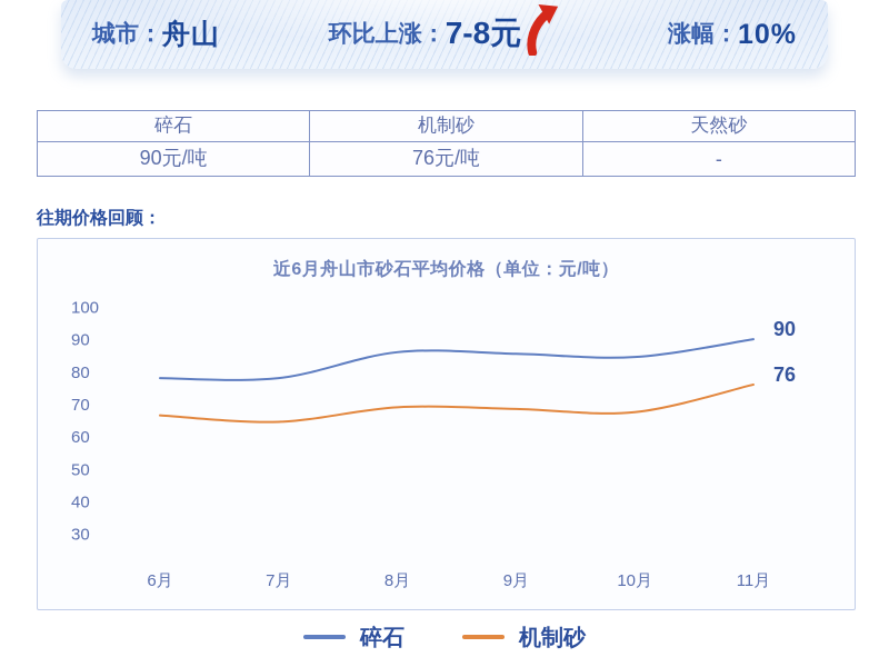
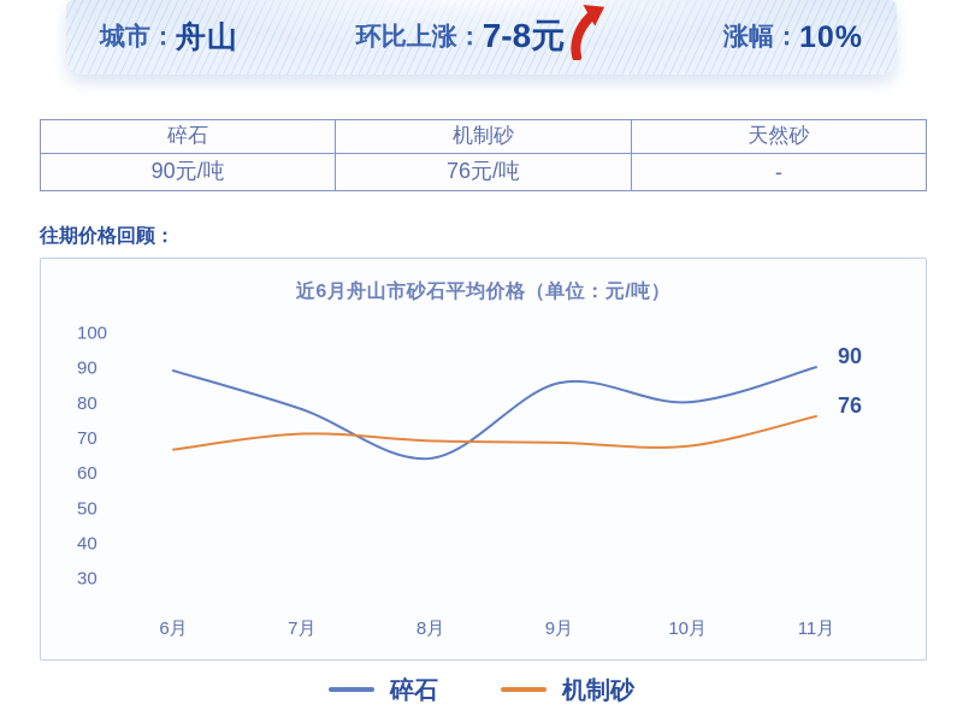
碎石/6月: 78 -> 89
机制砂/7月: 64 -> 71
碎石/8月: 86 -> 64
碎石/10月: 84 -> 80
